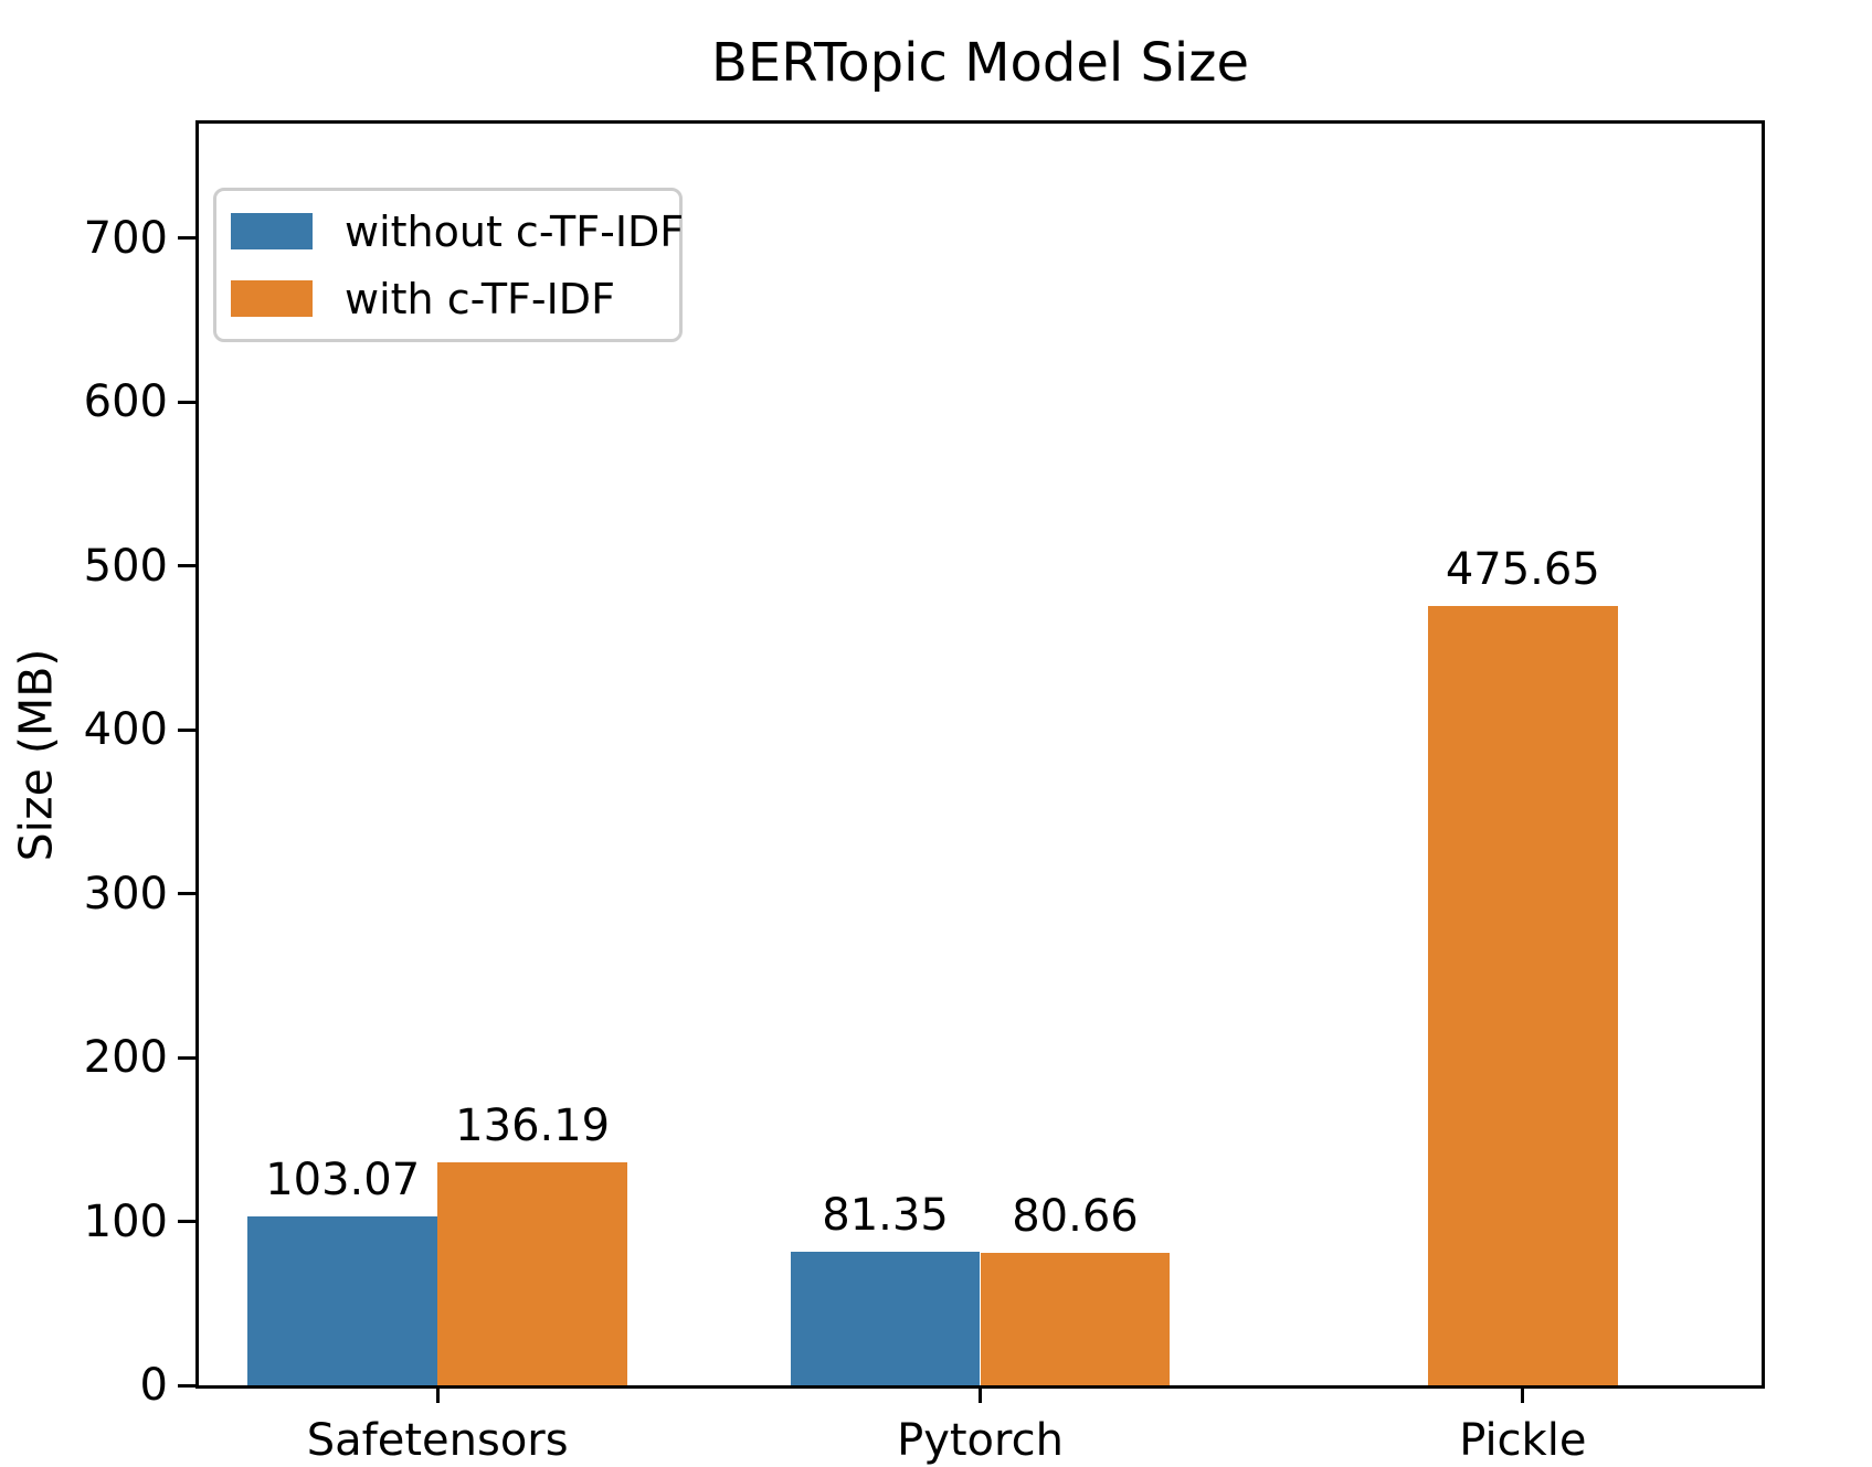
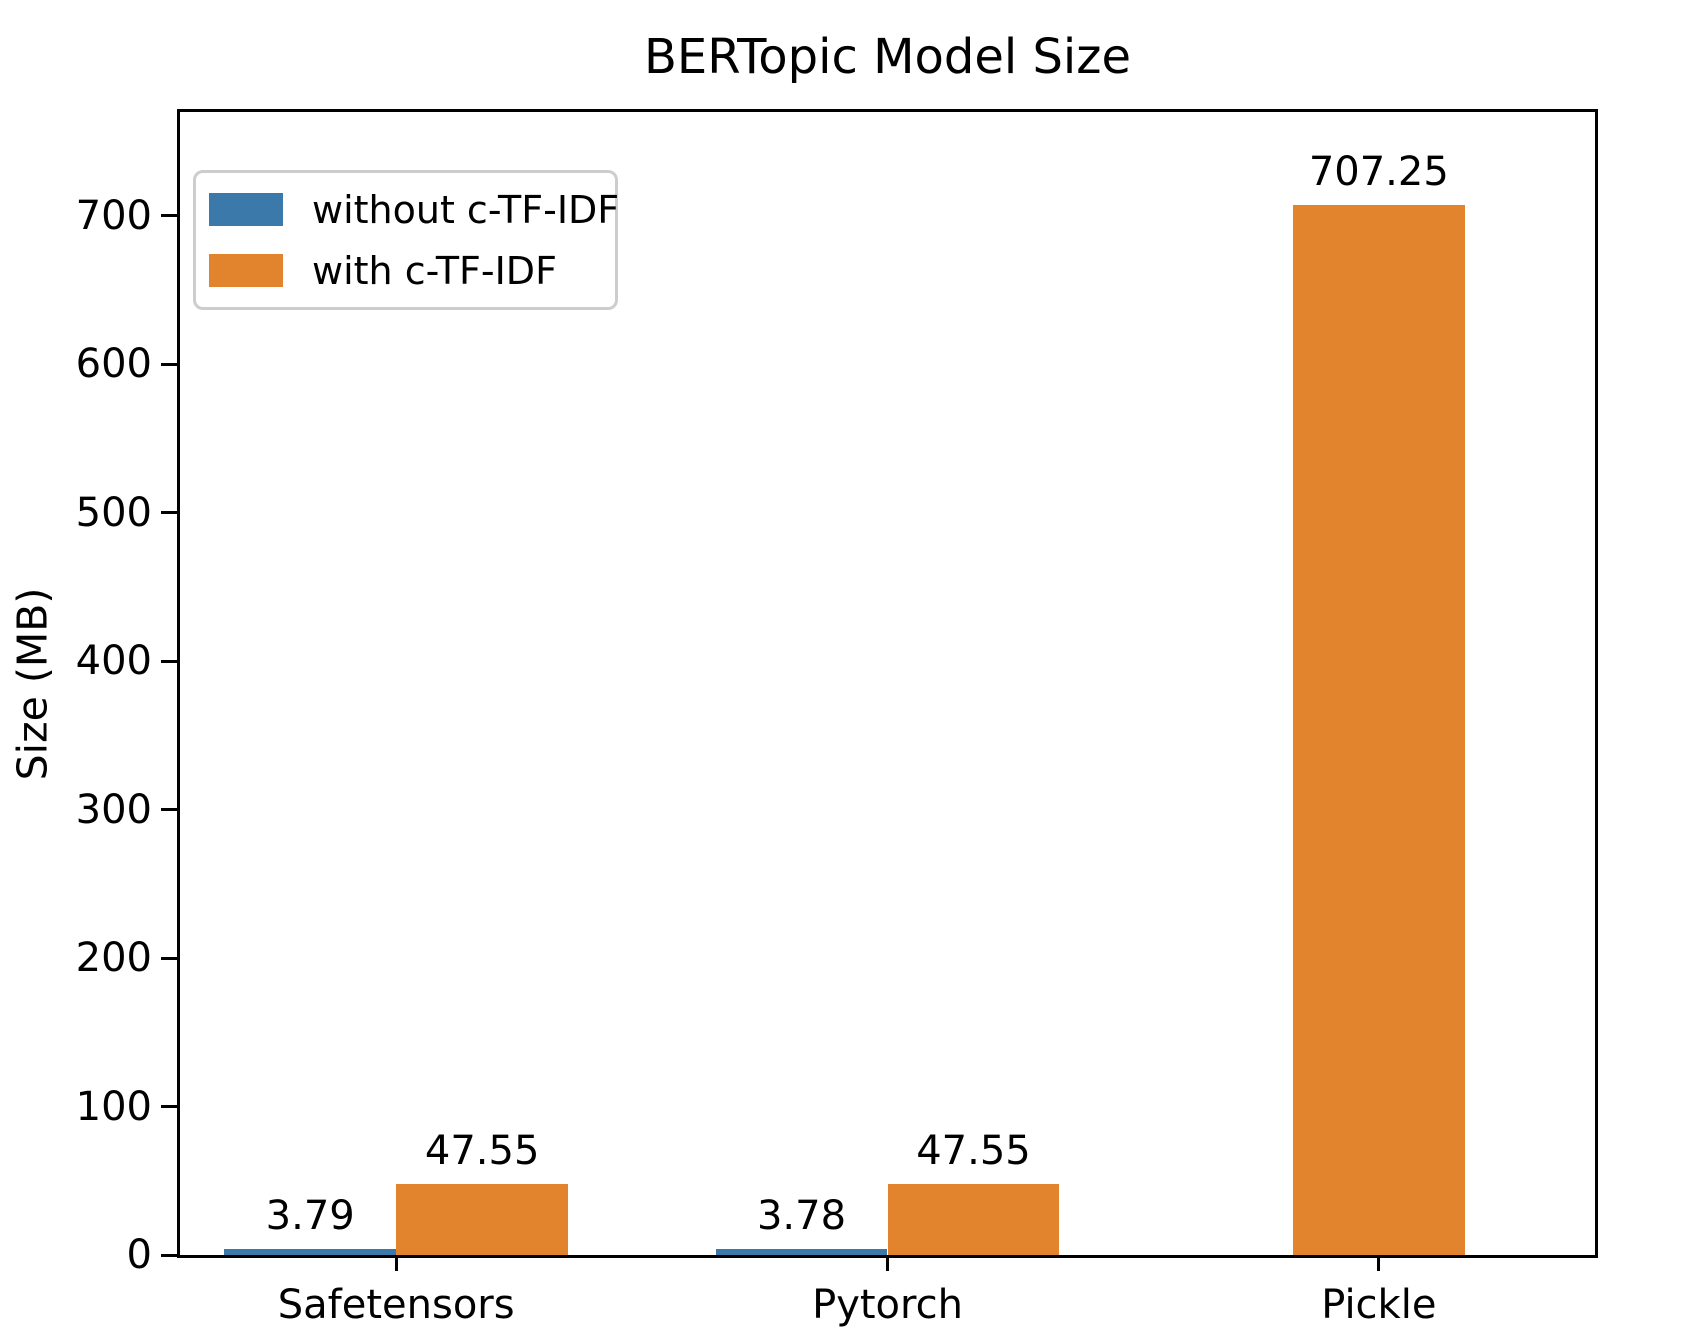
without c-TF-IDF/Safetensors: 103.07 -> 3.79
with c-TF-IDF/Safetensors: 136.19 -> 47.55
without c-TF-IDF/Pytorch: 81.35 -> 3.78
with c-TF-IDF/Pytorch: 80.66 -> 47.55
with c-TF-IDF/Pickle: 475.65 -> 707.25
